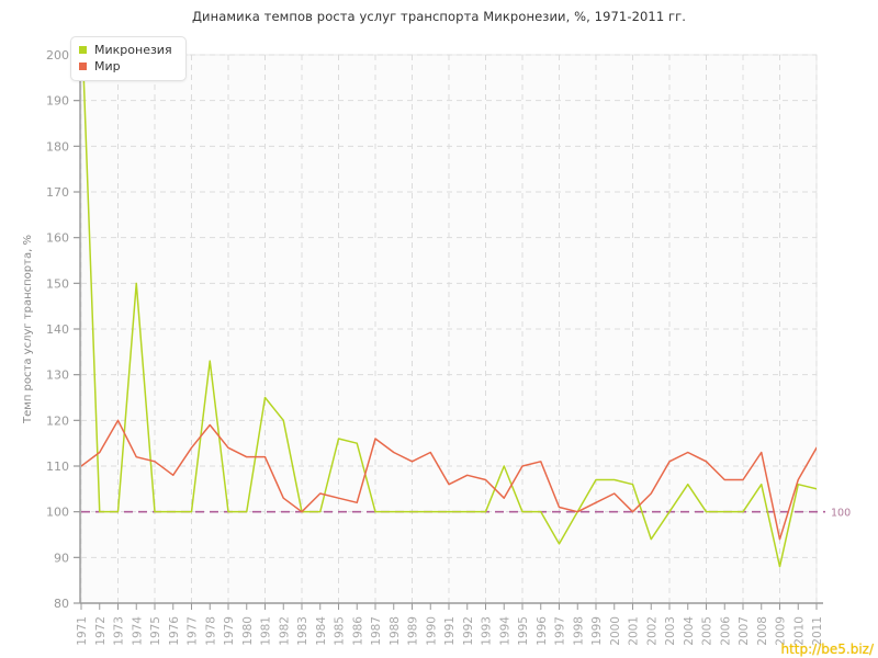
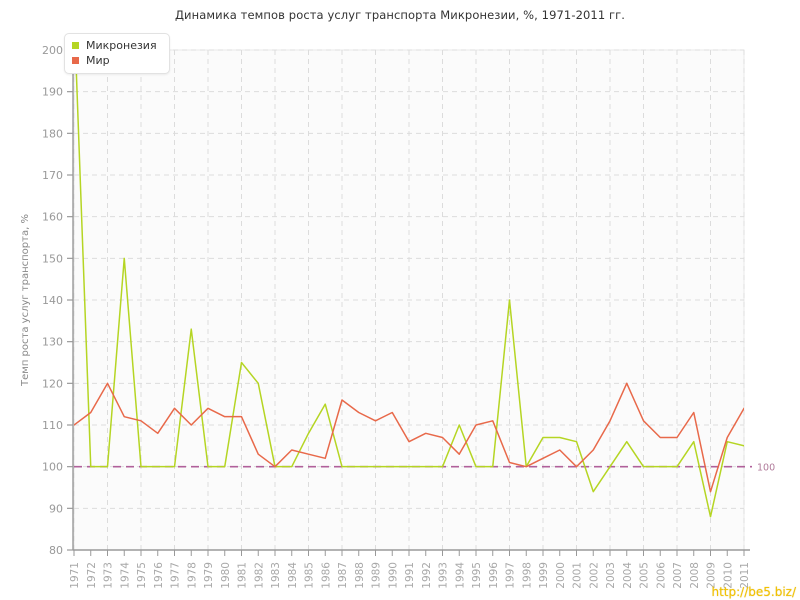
Мир/1978: 119 -> 110
Микронезия/1985: 116 -> 108
Микронезия/1997: 93 -> 140
Мир/2004: 113 -> 120
